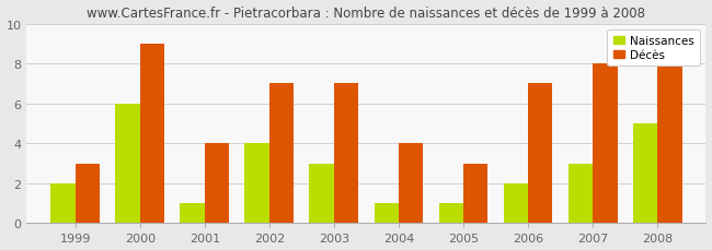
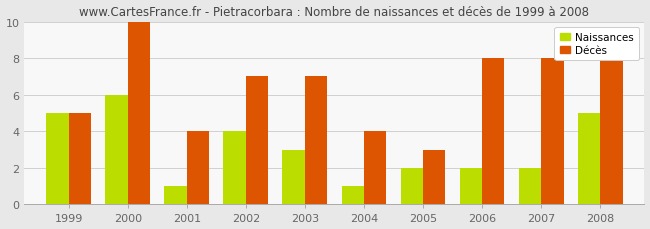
Naissances/1999: 2 -> 5
Décès/1999: 3 -> 5
Décès/2000: 9 -> 10
Naissances/2005: 1 -> 2
Décès/2006: 7 -> 8
Naissances/2007: 3 -> 2
